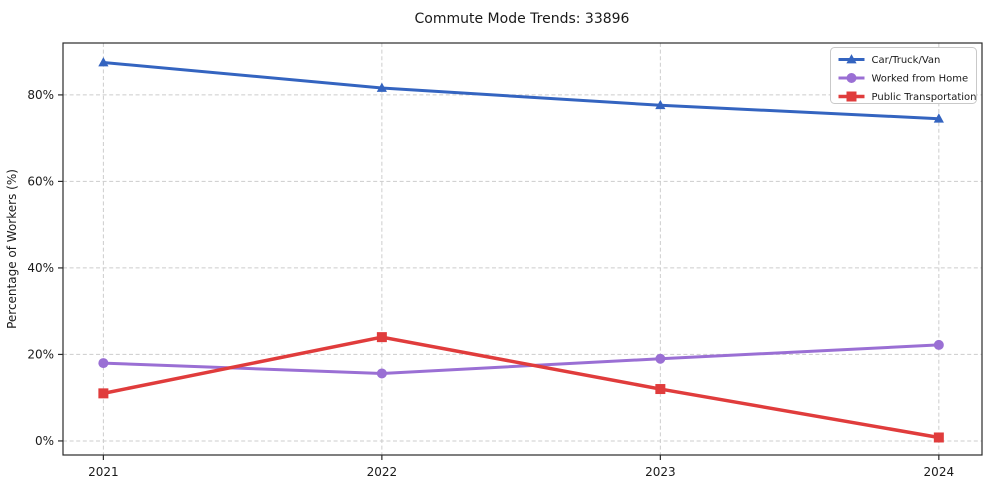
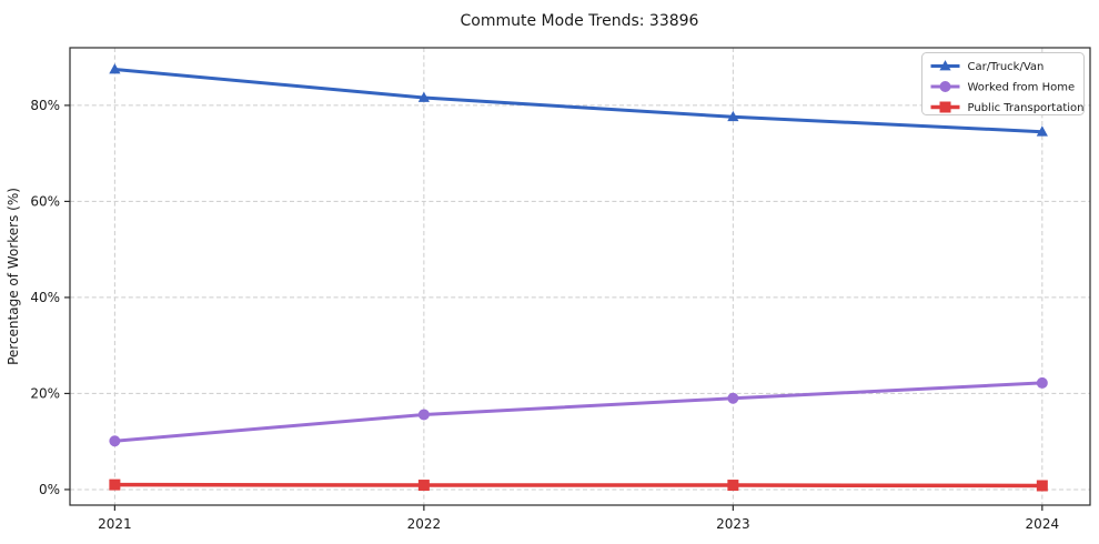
Worked from Home/2021: 18% -> 10%
Public Transportation/2021: 11% -> 1%
Public Transportation/2022: 24% -> 1%
Public Transportation/2023: 12% -> 1%
